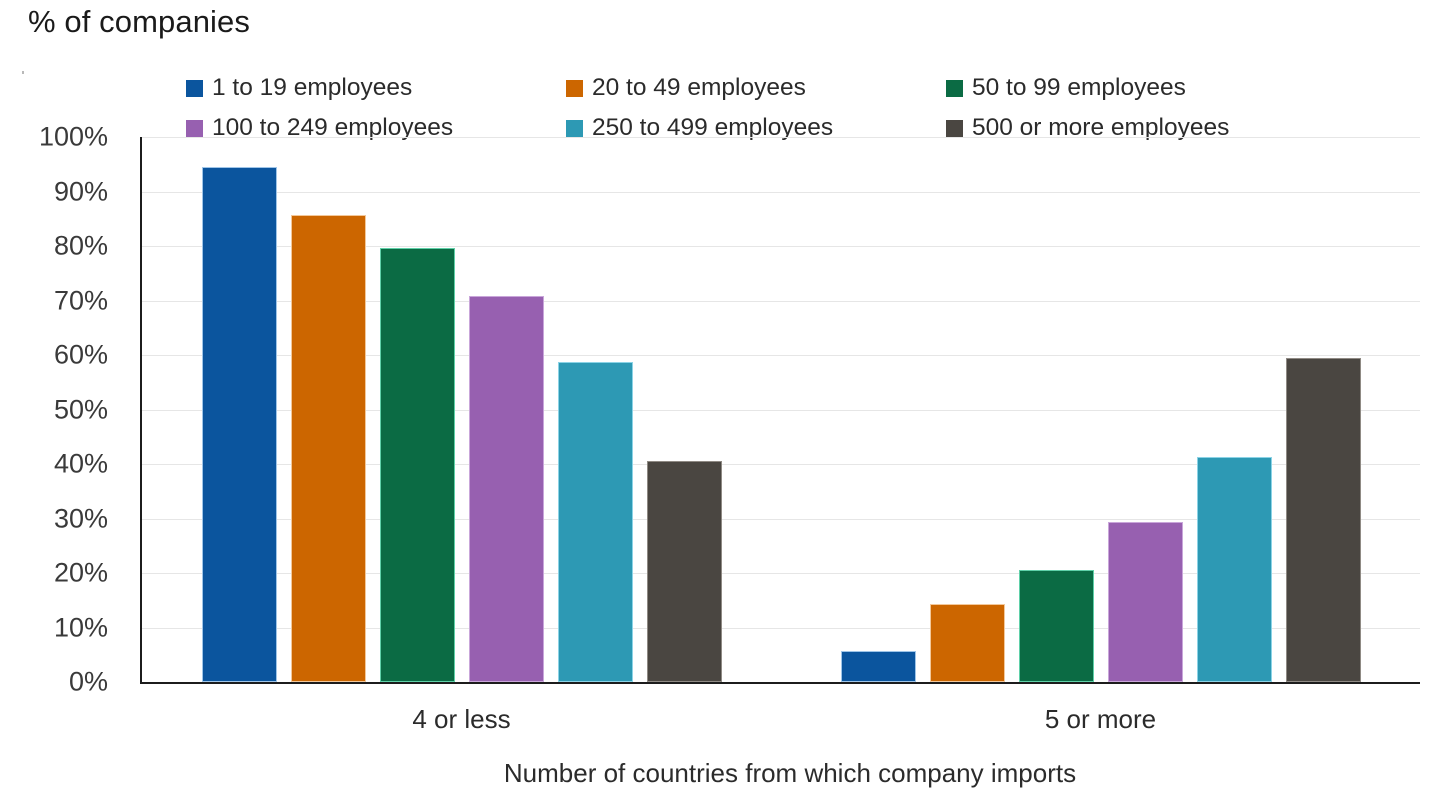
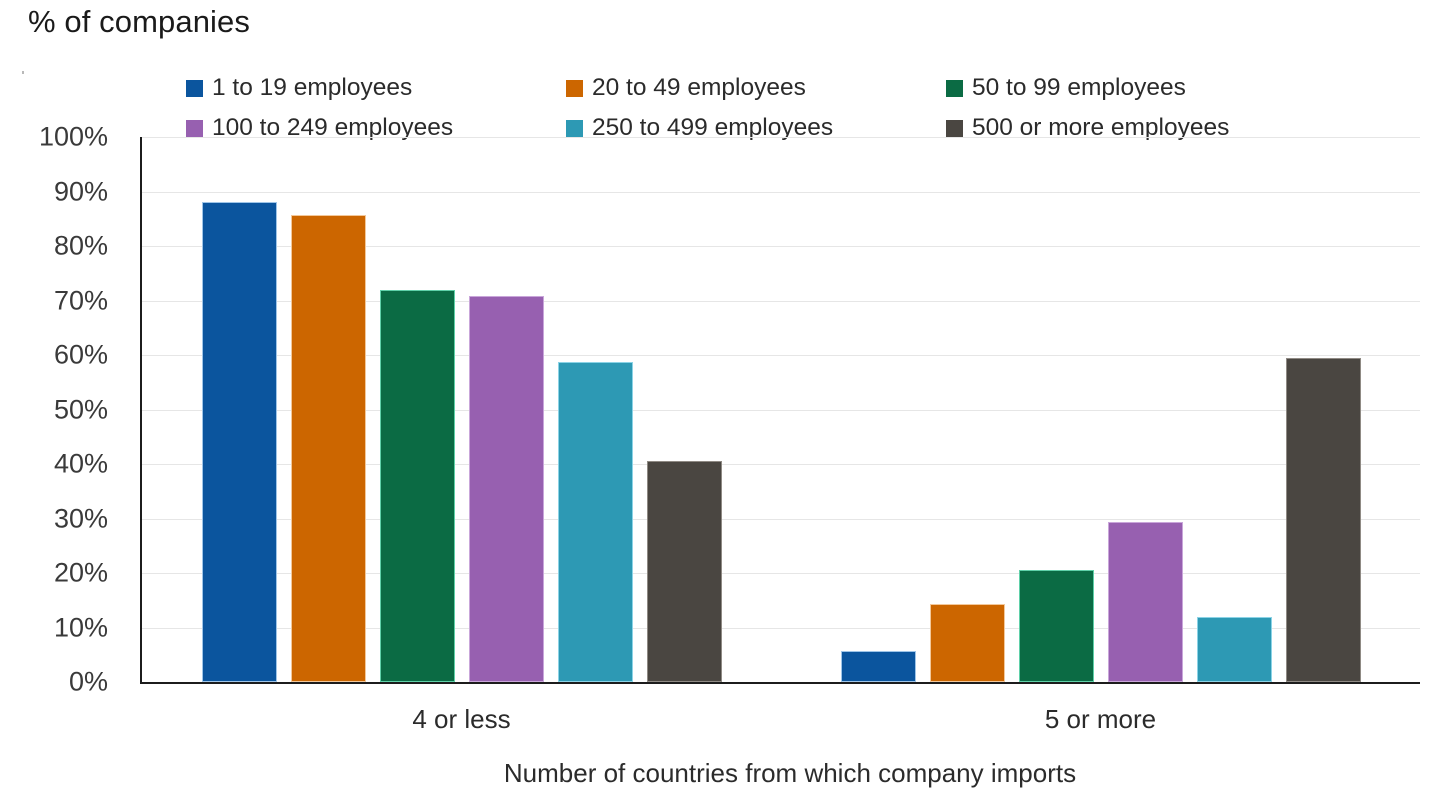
1 to 19 employees/4 or less: 94% -> 88%
50 to 99 employees/4 or less: 80% -> 72%
250 to 499 employees/5 or more: 41% -> 12%
